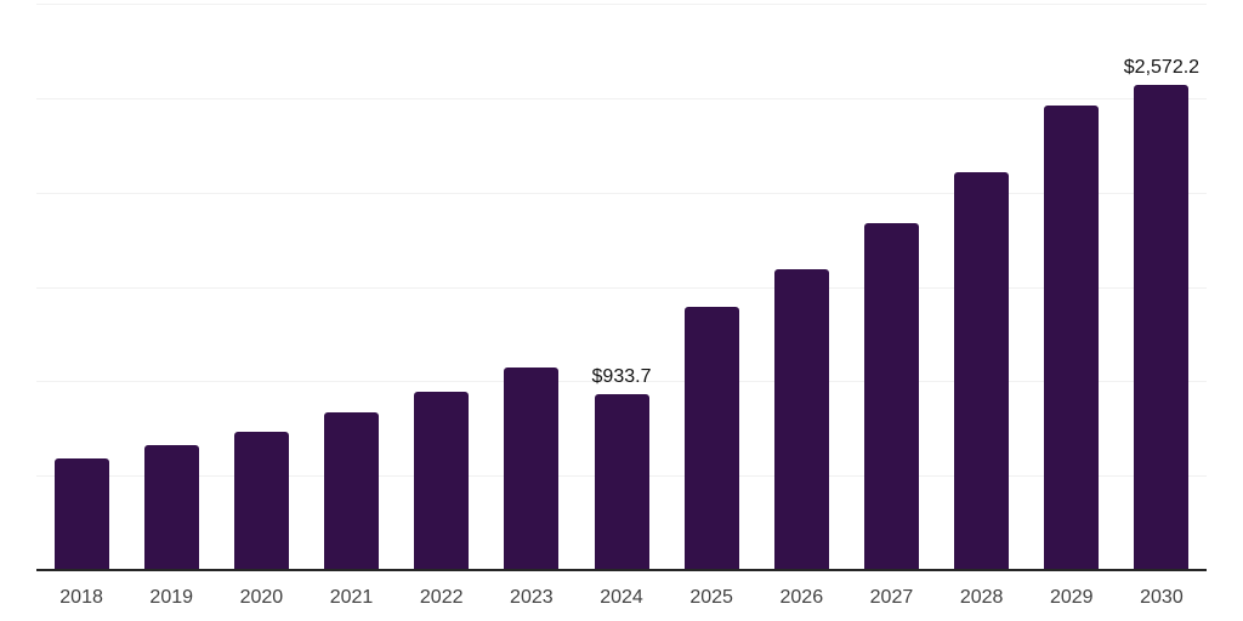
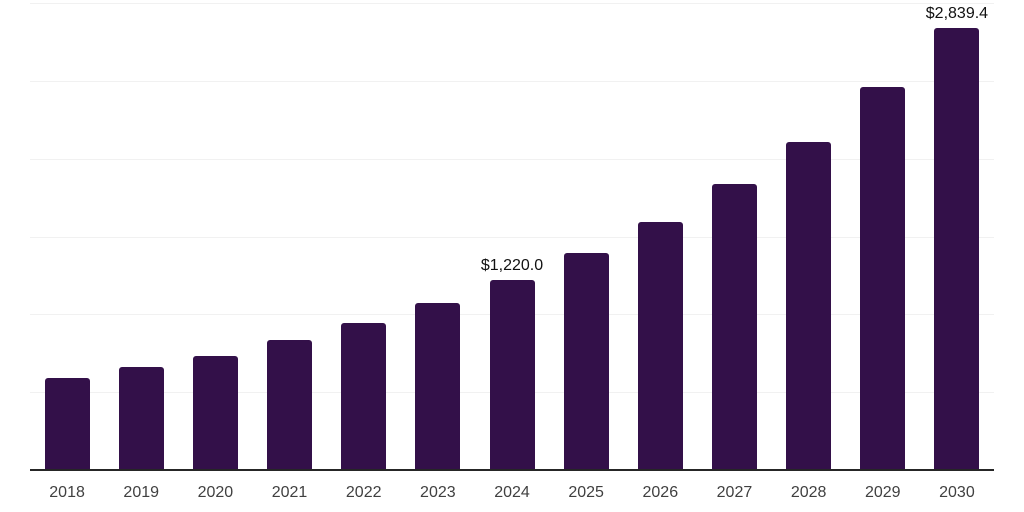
2024: $933.7 -> $1,220.0
2030: $2,572.2 -> $2,839.4
